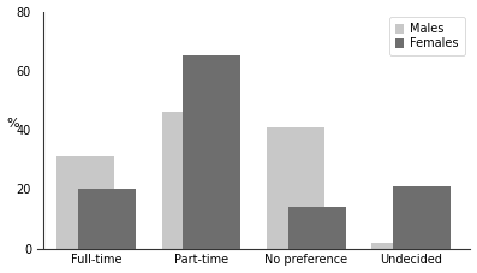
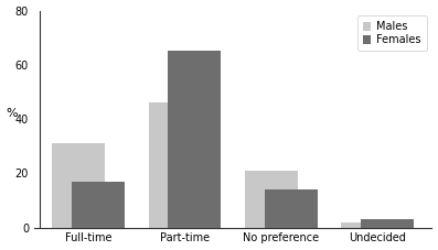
Females/Full-time: 20 -> 17
Males/No preference: 41 -> 21
Females/Undecided: 21 -> 3
